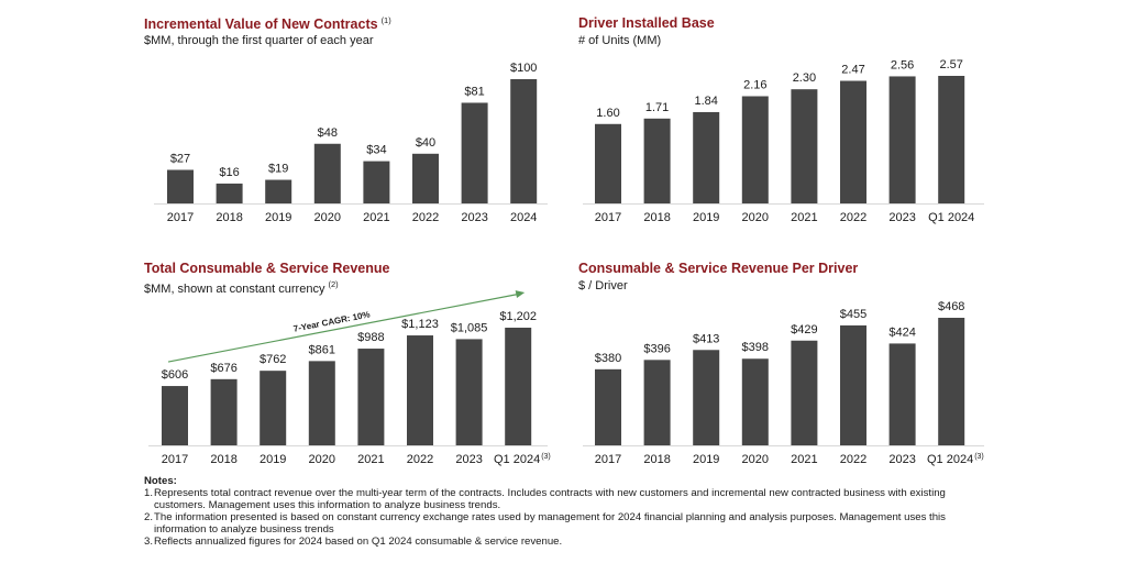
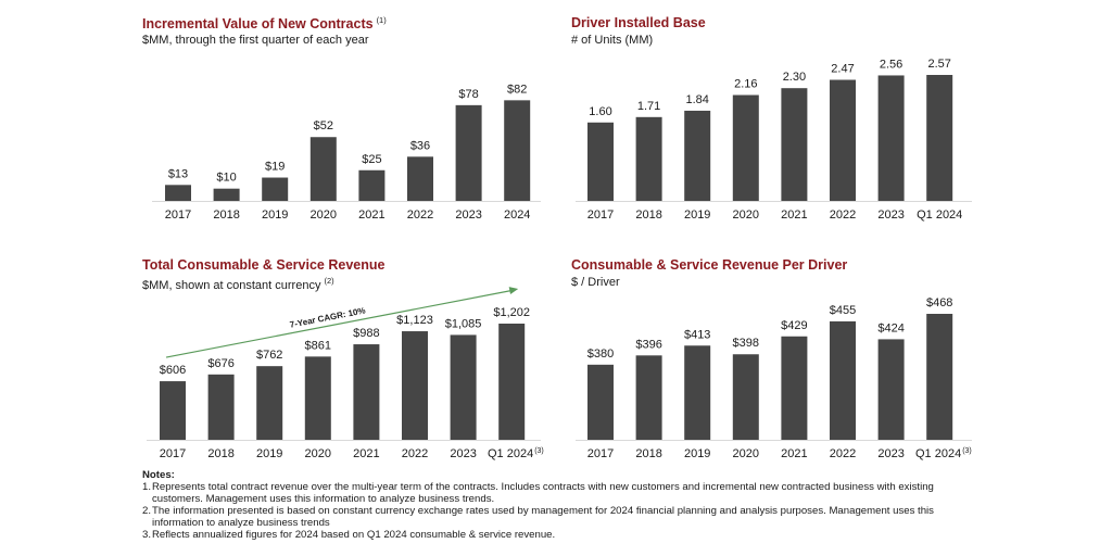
Incremental Value of New Contracts/2017: $27 -> $13
Incremental Value of New Contracts/2018: $16 -> $10
Incremental Value of New Contracts/2020: $48 -> $52
Incremental Value of New Contracts/2021: $34 -> $25
Incremental Value of New Contracts/2022: $40 -> $36
Incremental Value of New Contracts/2023: $81 -> $78
Incremental Value of New Contracts/2024: $100 -> $82
